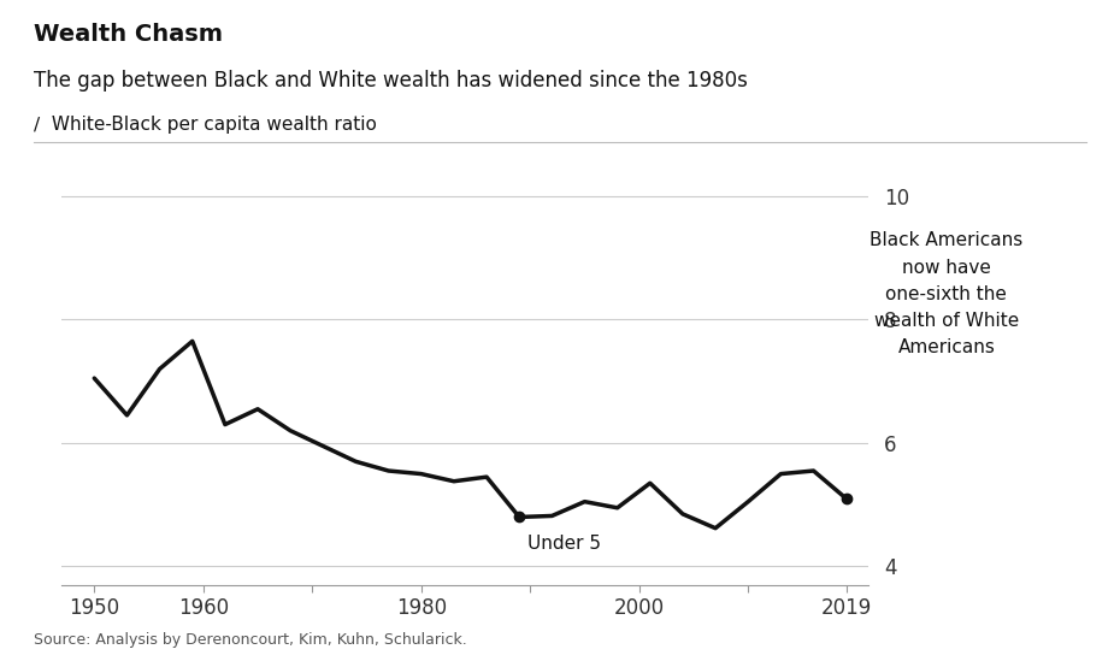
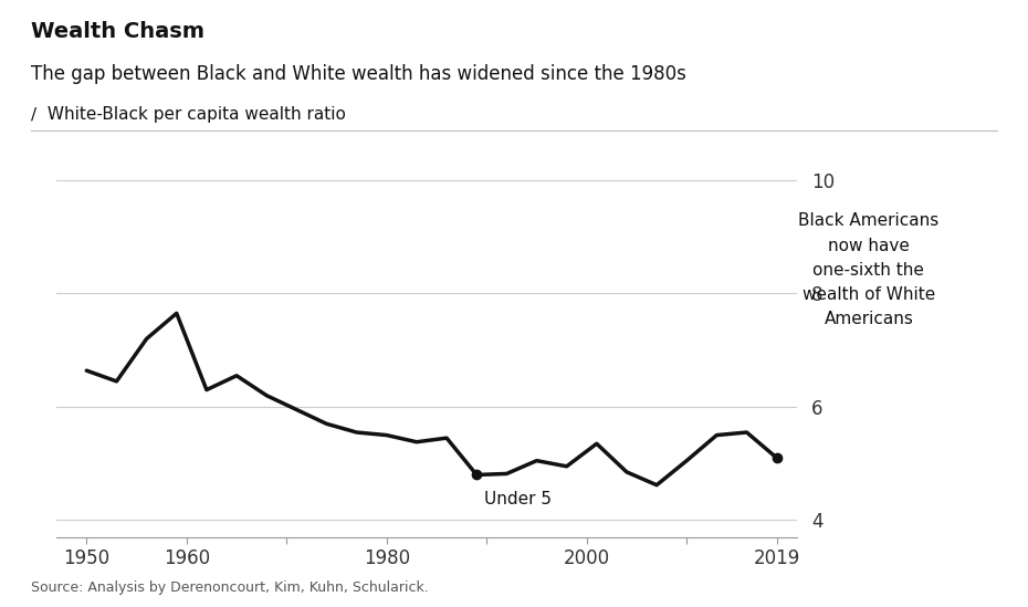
1950: 7.05 -> 6.64
